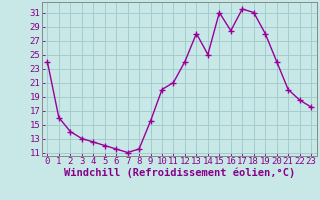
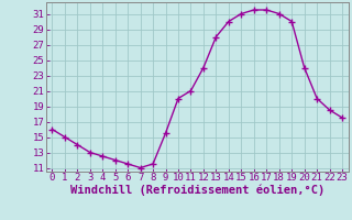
0: 24.0 -> 16.0
1: 16.0 -> 15.0
14: 25.0 -> 30.0
16: 28.4 -> 31.5
19: 28.0 -> 30.0
